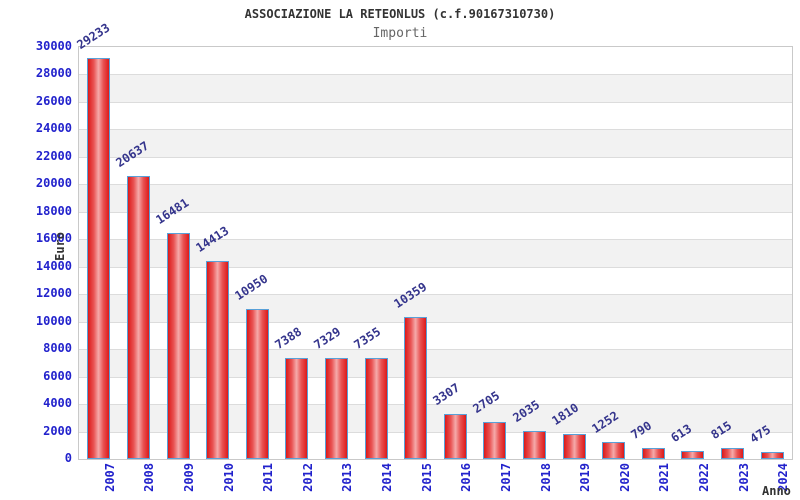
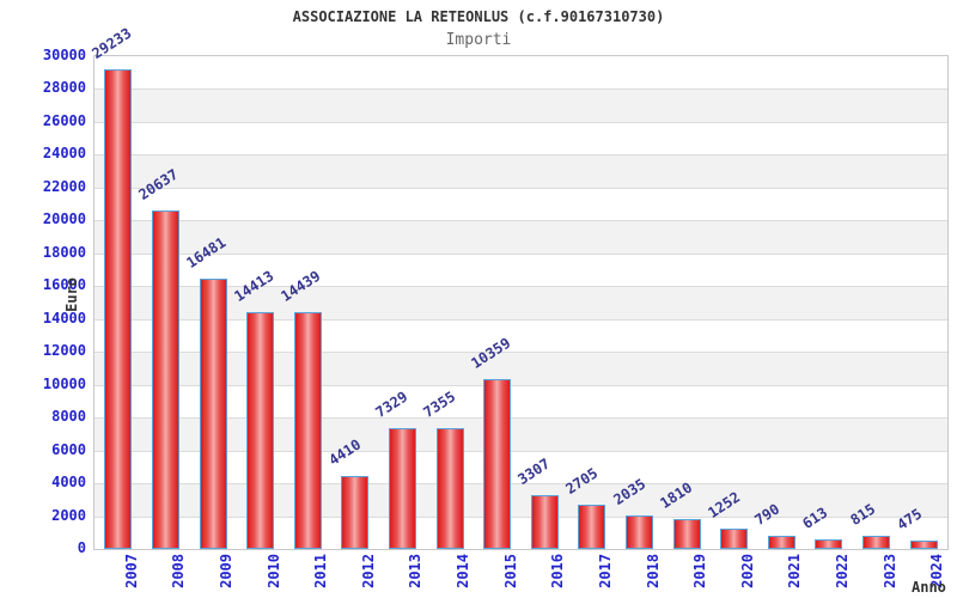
2011: 10950 -> 14439
2012: 7388 -> 4410
